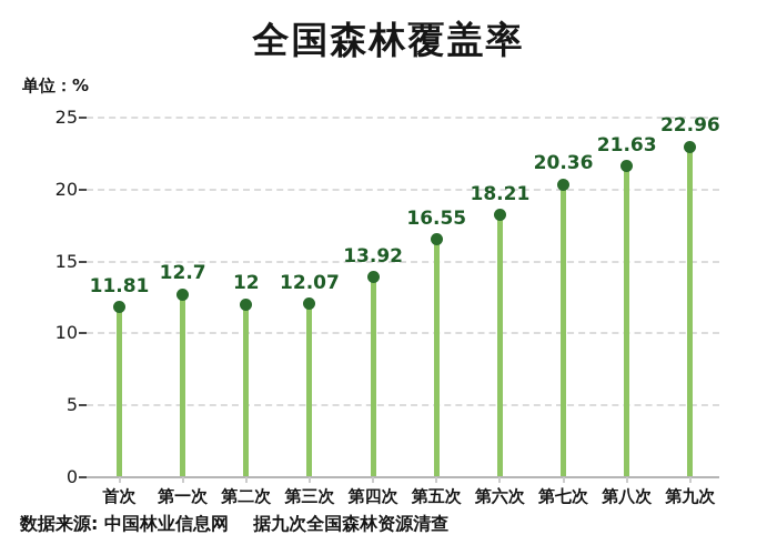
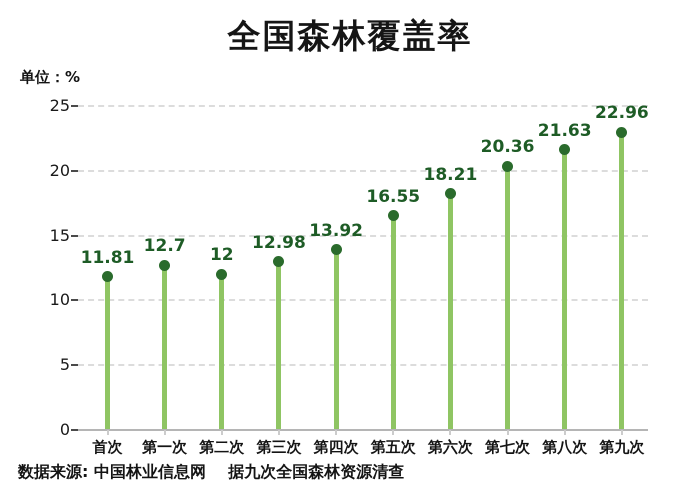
第三次: 12.07 -> 12.98
